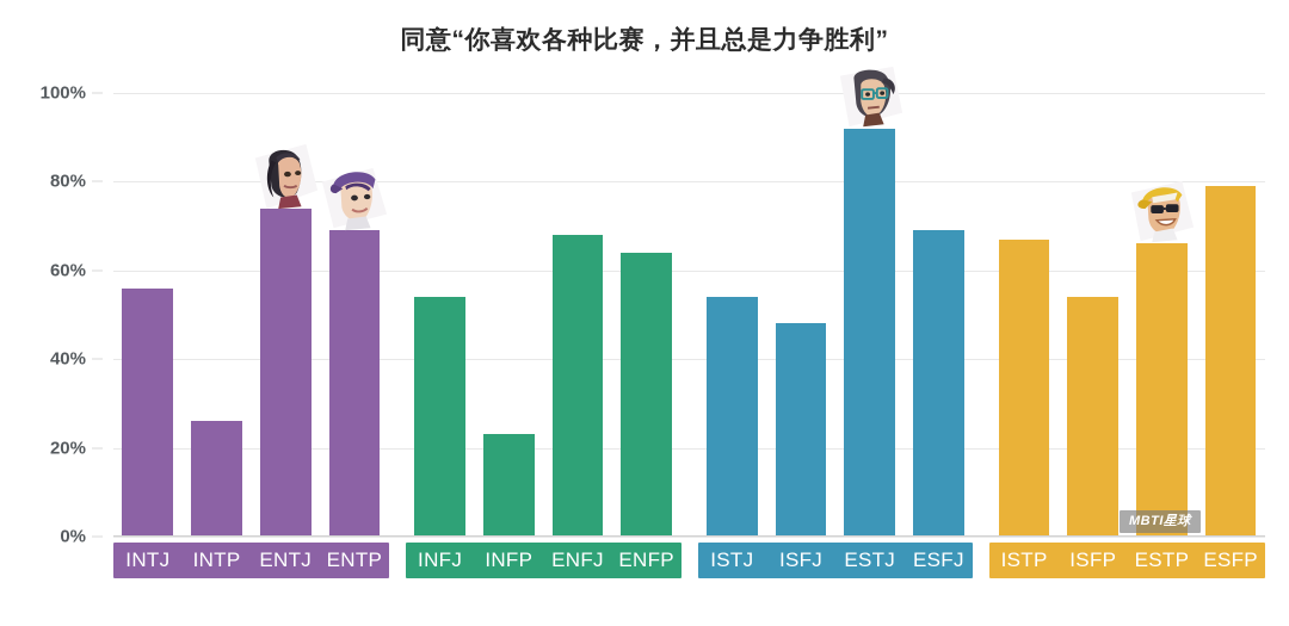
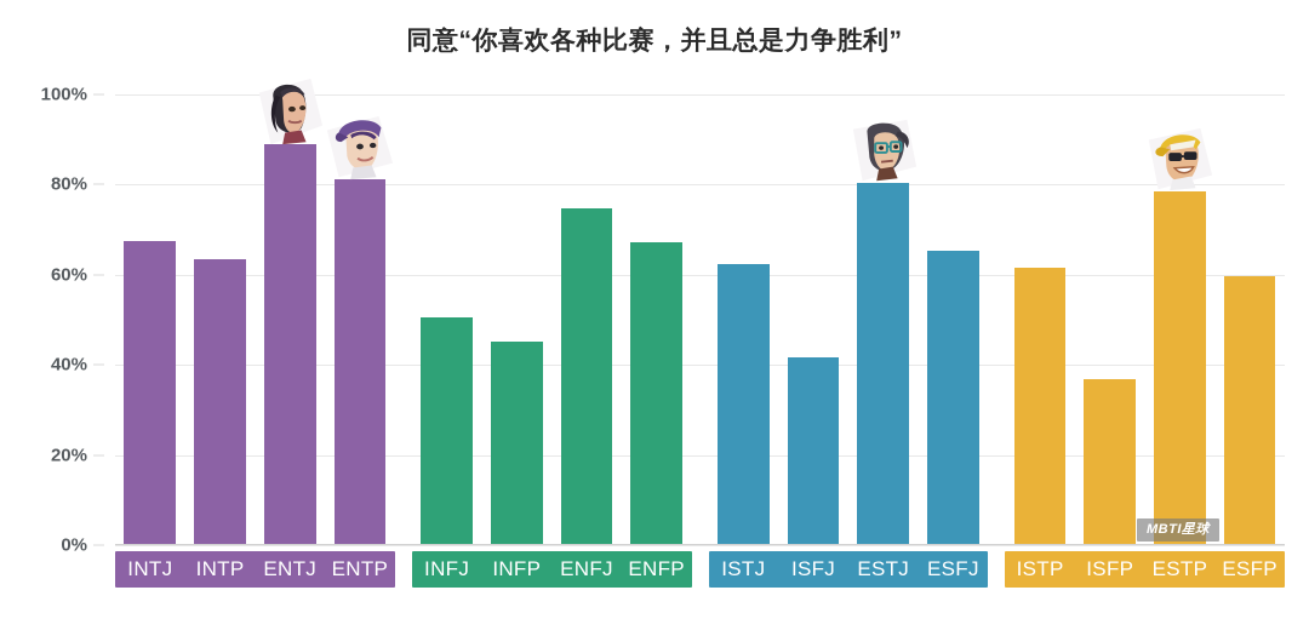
INTJ: 56% -> 68%
INTP: 26% -> 64%
ENTJ: 74% -> 89%
ENTP: 69% -> 81%
INFJ: 54% -> 50%
INFP: 23% -> 45%
ENFJ: 68% -> 75%
ENFP: 64% -> 67%
ISTJ: 54% -> 62%
ISFJ: 48% -> 42%
ESTJ: 92% -> 80%
ESFJ: 69% -> 65%
ISTP: 67% -> 62%
ISFP: 54% -> 37%
ESTP: 66% -> 79%
ESFP: 79% -> 60%
